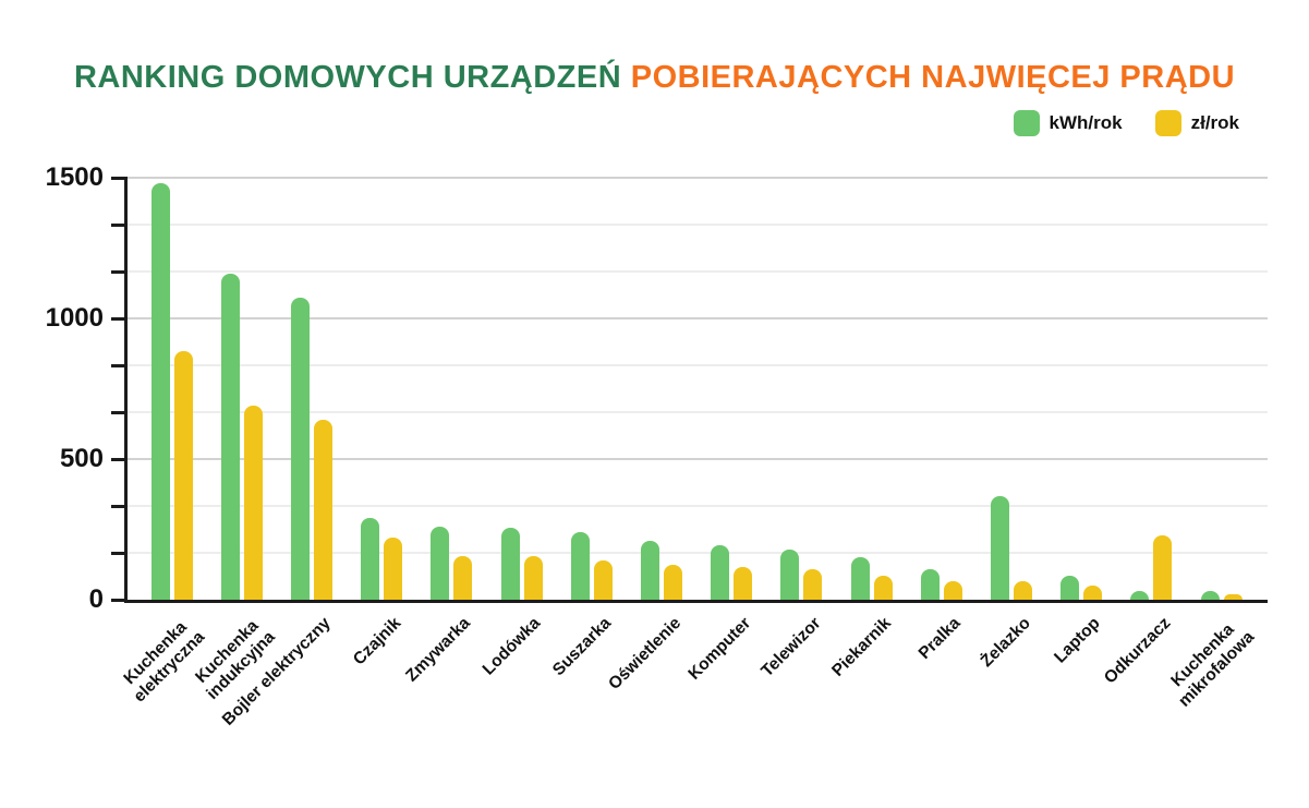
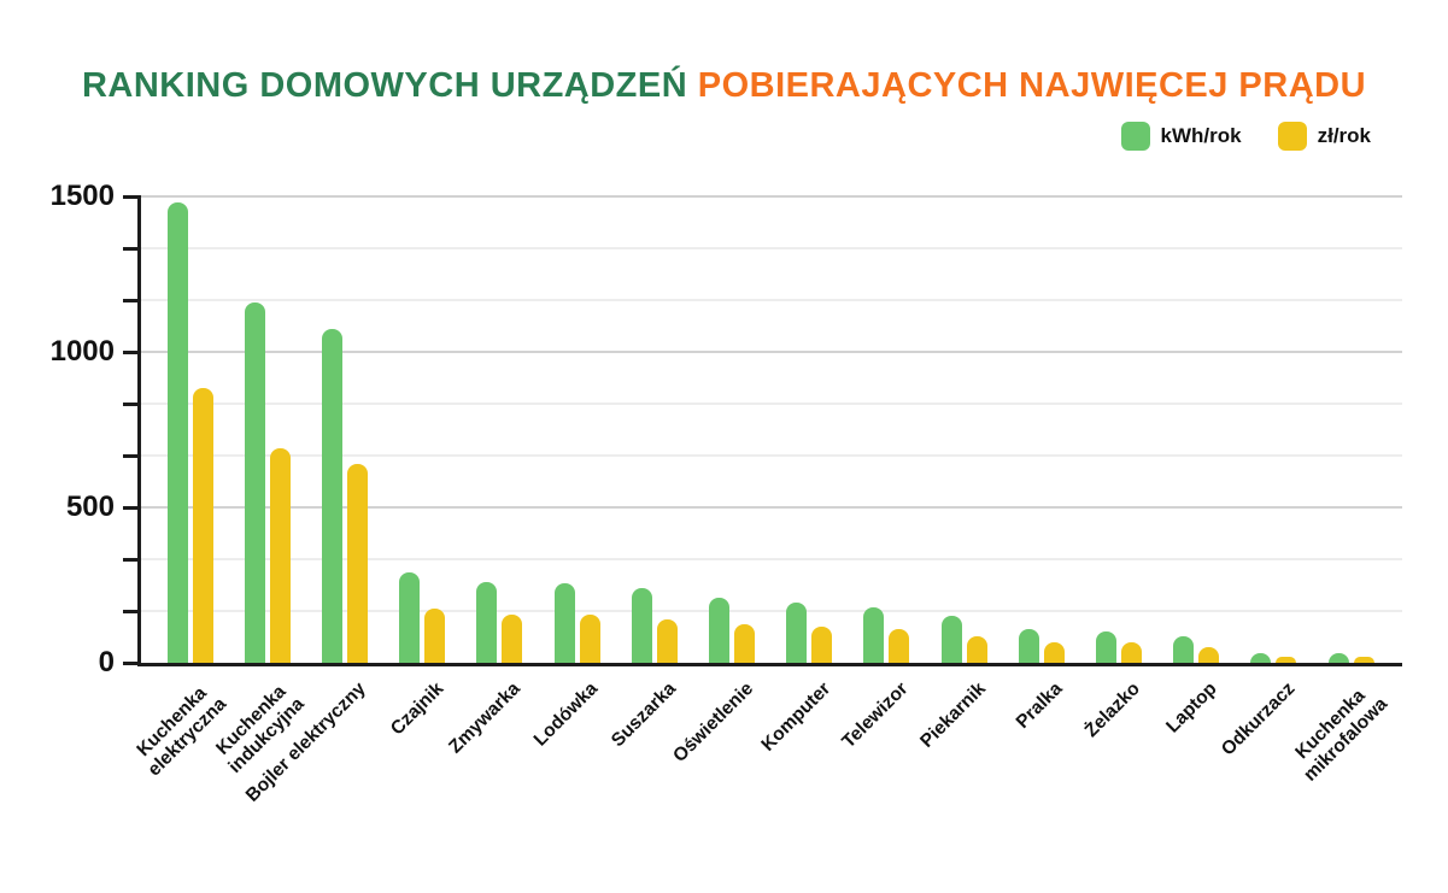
zł/rok/Czajnik: 220 -> 180
kWh/rok/Żelazko: 370 -> 100
zł/rok/Odkurzacz: 230 -> 20
